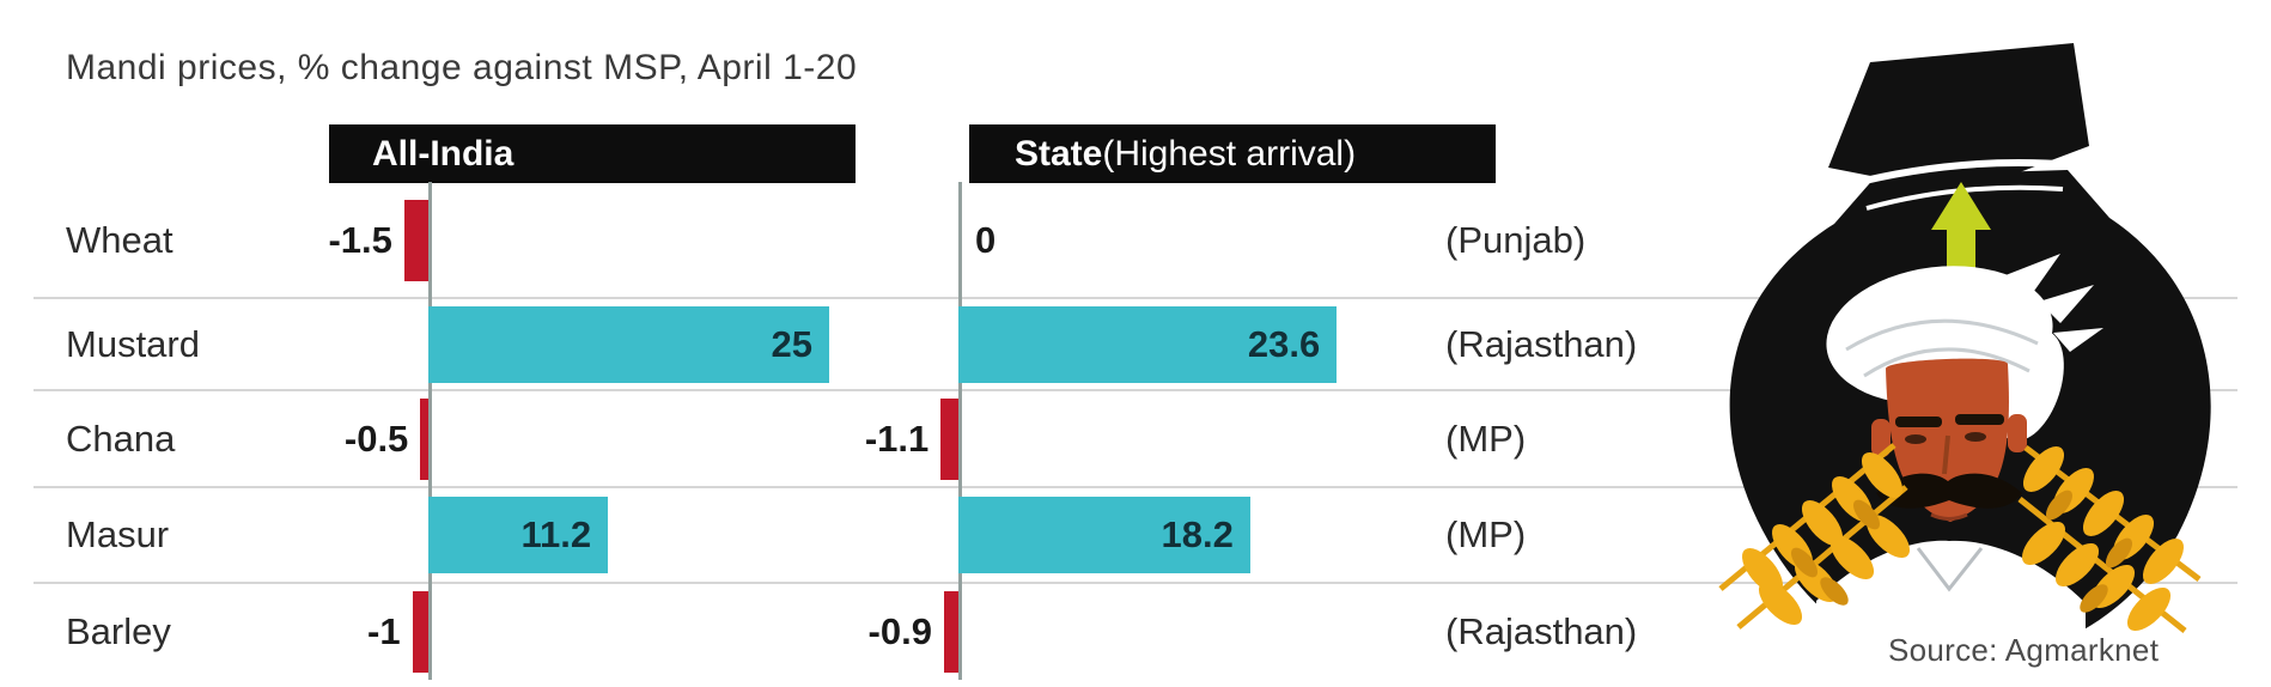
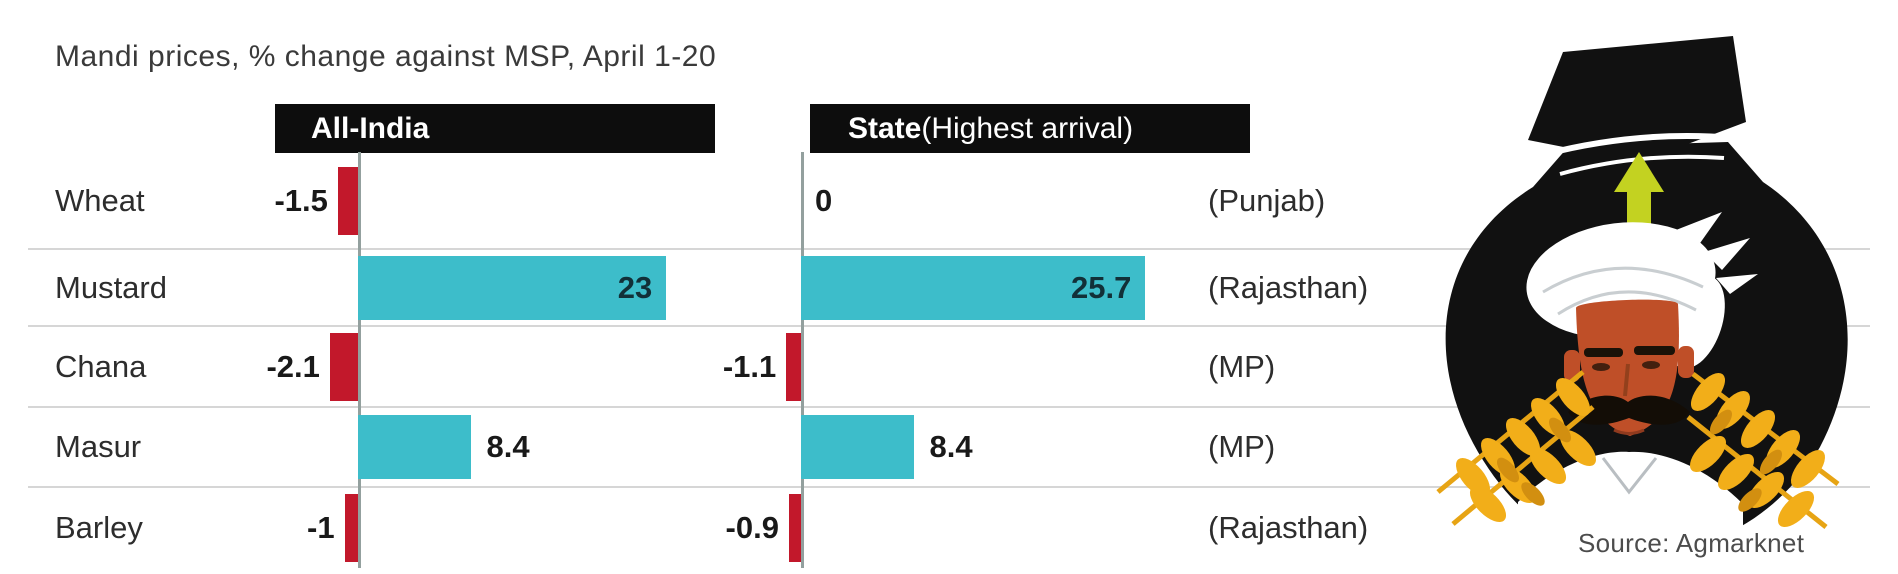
All-India/Mustard: 25 -> 23
State (Highest arrival)/Mustard: 23.6 -> 25.7
All-India/Chana: -0.5 -> -2.1
All-India/Masur: 11.2 -> 8.4
State (Highest arrival)/Masur: 18.2 -> 8.4
